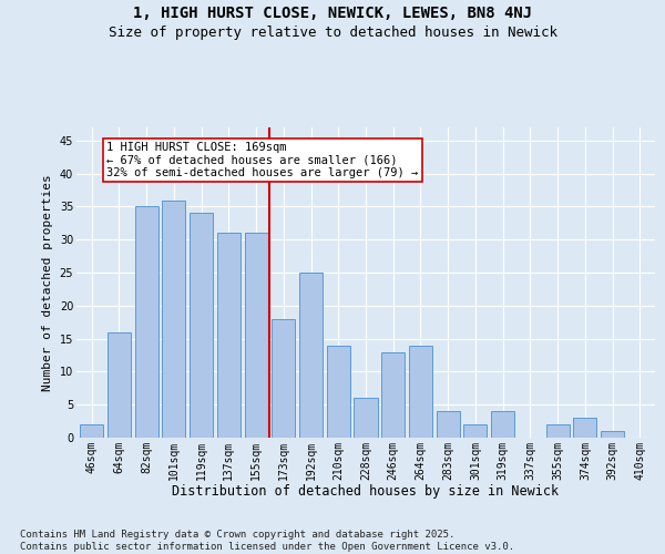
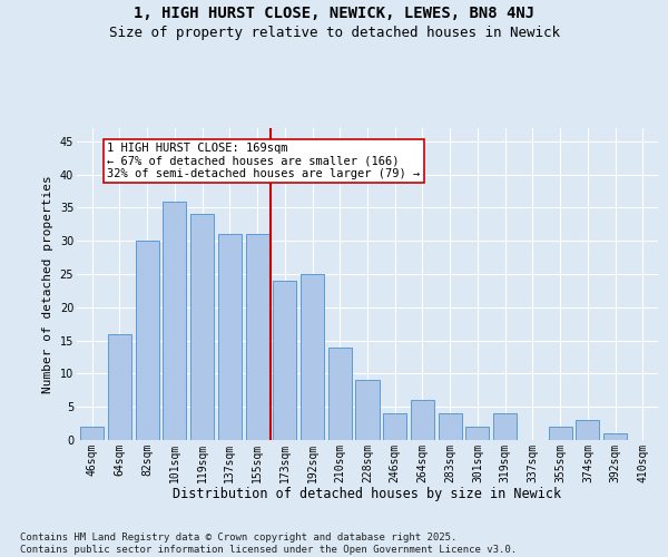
82sqm: 35 -> 30
173sqm: 18 -> 24
228sqm: 6 -> 9
246sqm: 13 -> 4
264sqm: 14 -> 6
